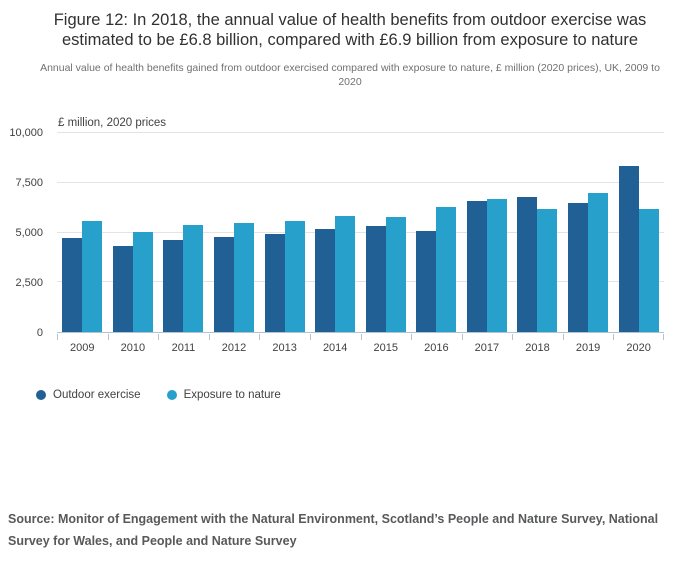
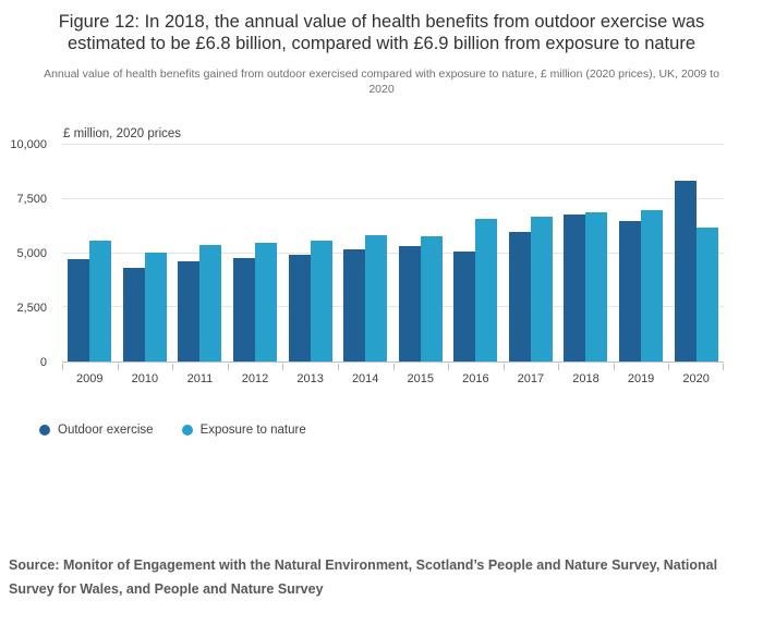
Exposure to nature/2016: 6300 -> 6600
Outdoor exercise/2017: 6600 -> 6000
Exposure to nature/2018: 6200 -> 6900
